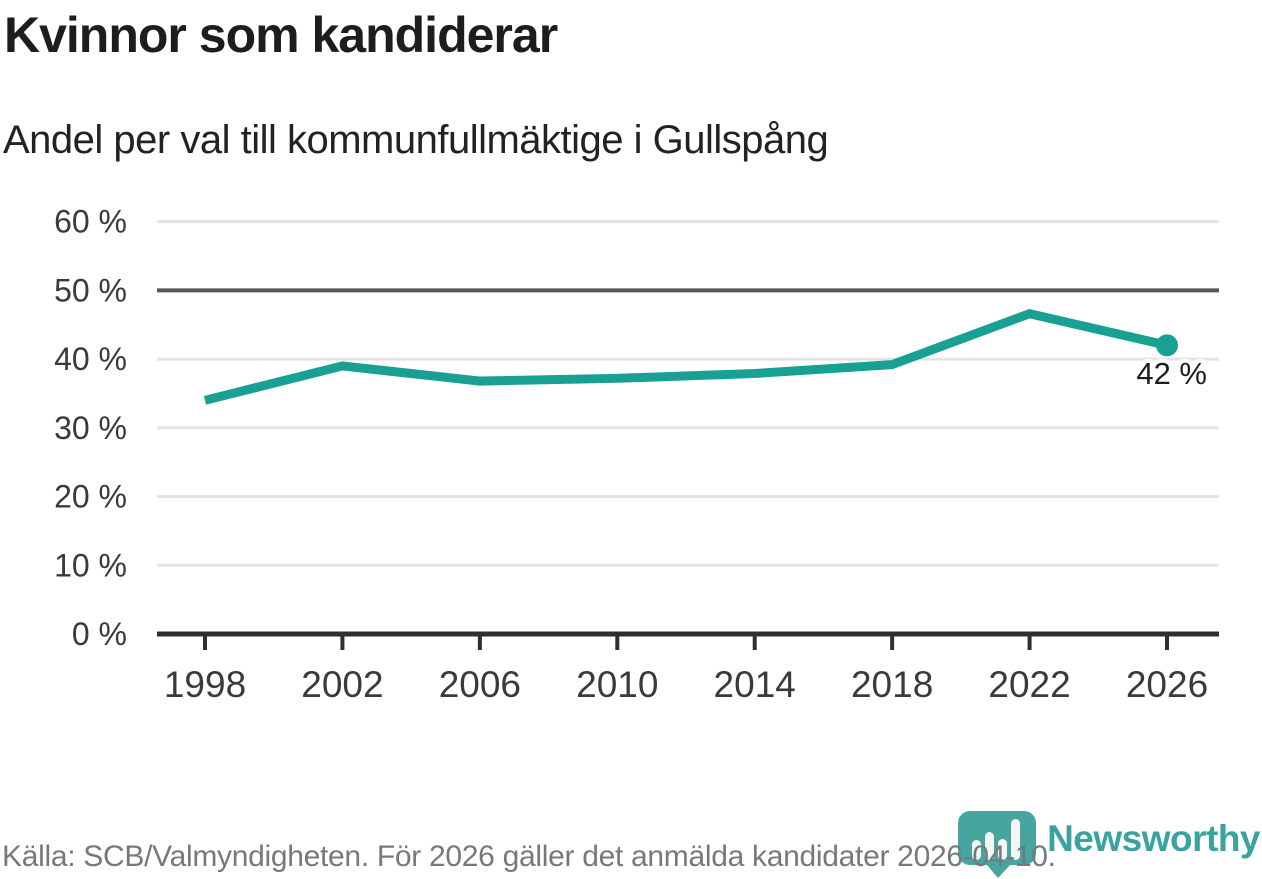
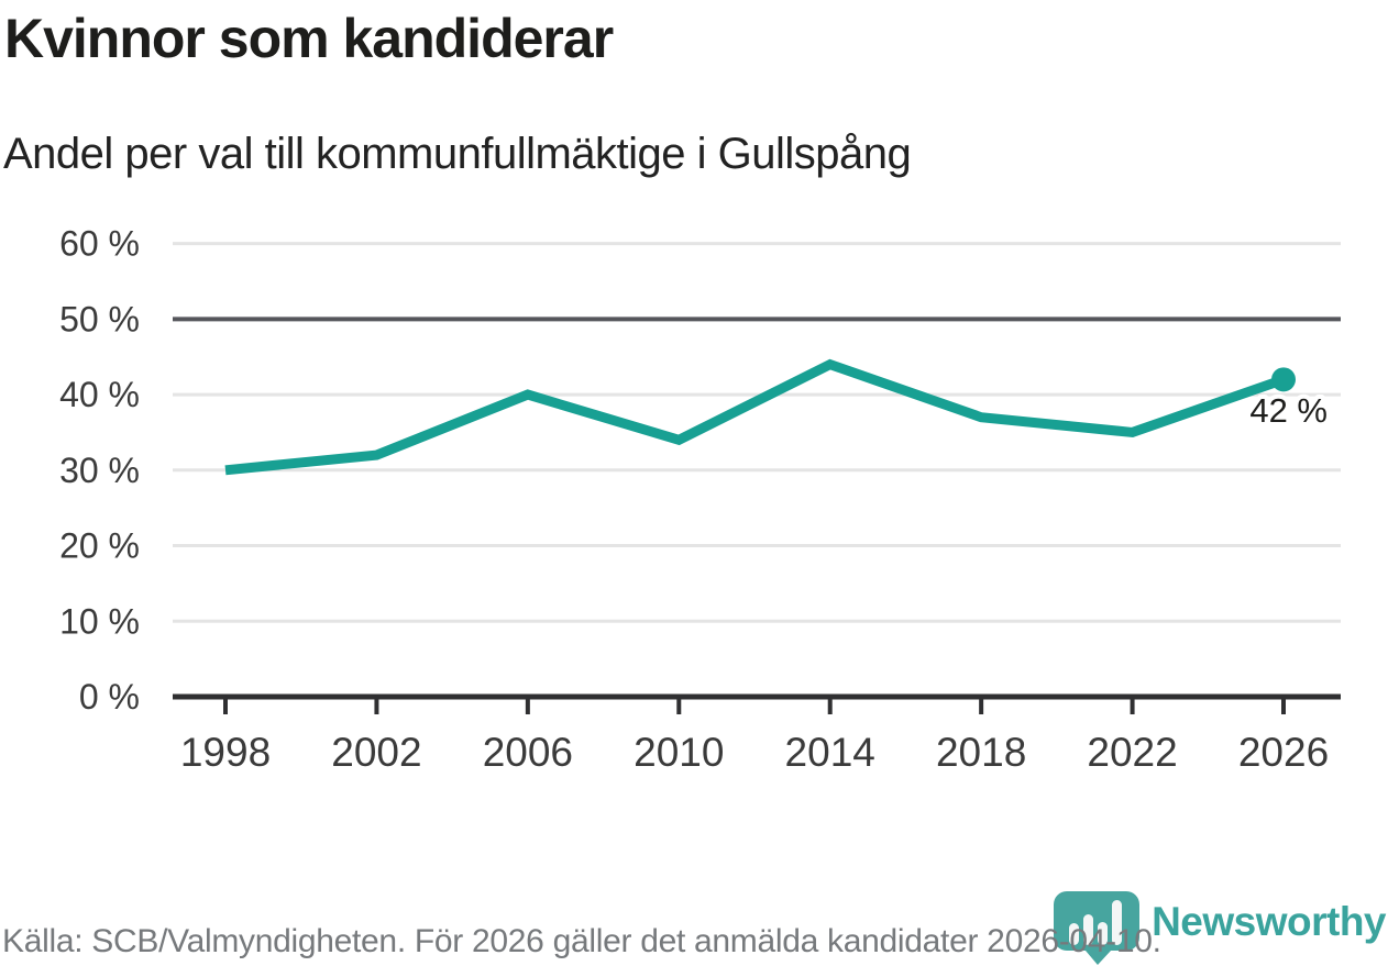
1998: 34% -> 30%
2002: 39% -> 32%
2006: 37% -> 40%
2010: 37% -> 34%
2014: 38% -> 44%
2018: 39% -> 37%
2022: 47% -> 35%
